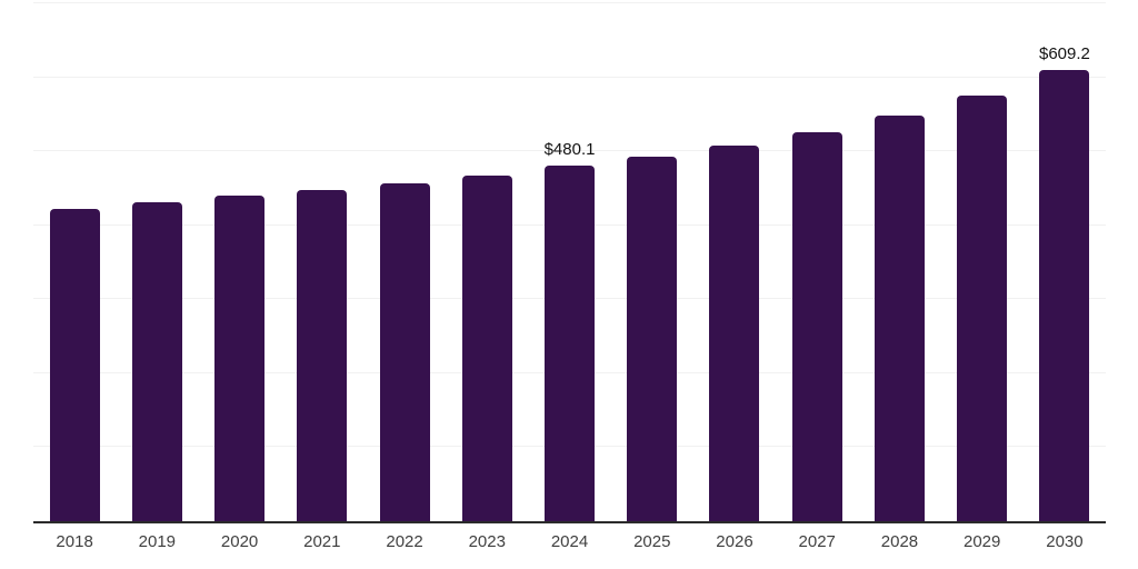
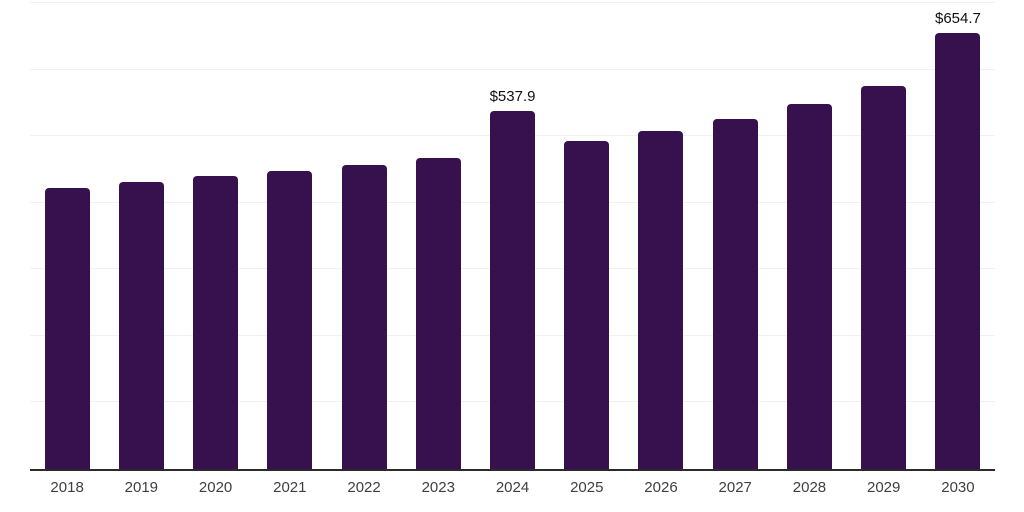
2024: $480.1 -> $537.9
2030: $609.2 -> $654.7
